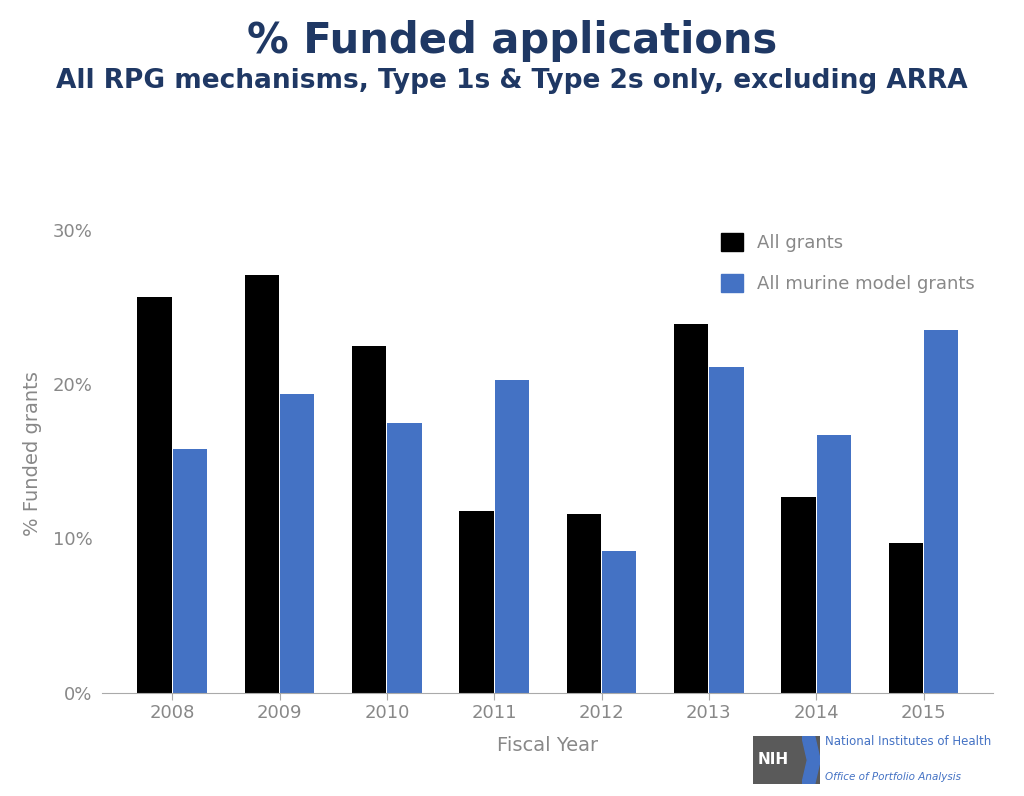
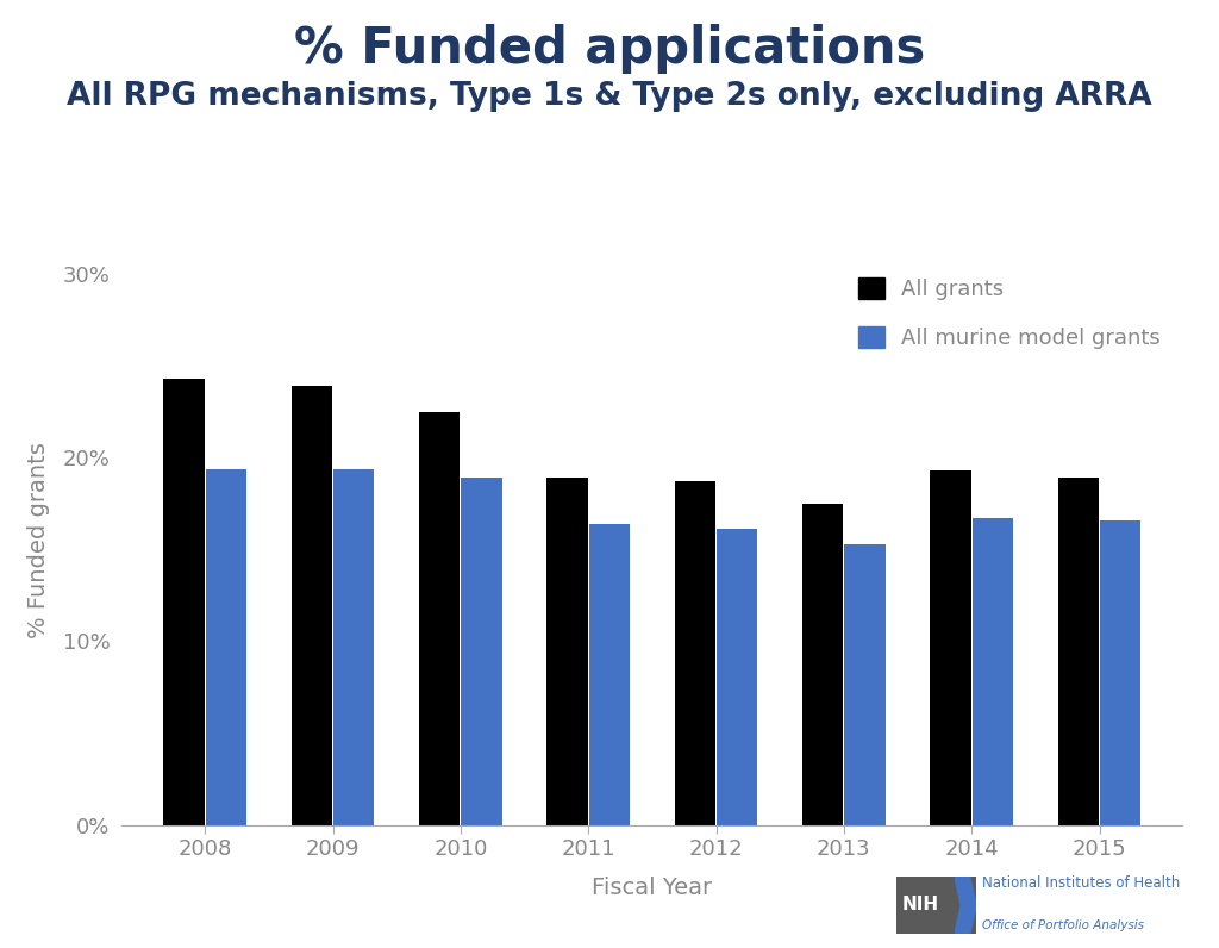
All grants/2008: 25.7% -> 24.3%
All murine model grants/2008: 15.8% -> 19.4%
All grants/2009: 27.1% -> 23.9%
All murine model grants/2010: 17.5% -> 18.9%
All grants/2011: 11.8% -> 18.9%
All murine model grants/2011: 20.3% -> 16.4%
All grants/2012: 11.6% -> 18.7%
All murine model grants/2012: 9.2% -> 16.1%
All grants/2013: 23.9% -> 17.5%
All murine model grants/2013: 21.1% -> 15.3%
All grants/2014: 12.7% -> 19.3%
All grants/2015: 9.7% -> 18.9%
All murine model grants/2015: 23.5% -> 16.6%
